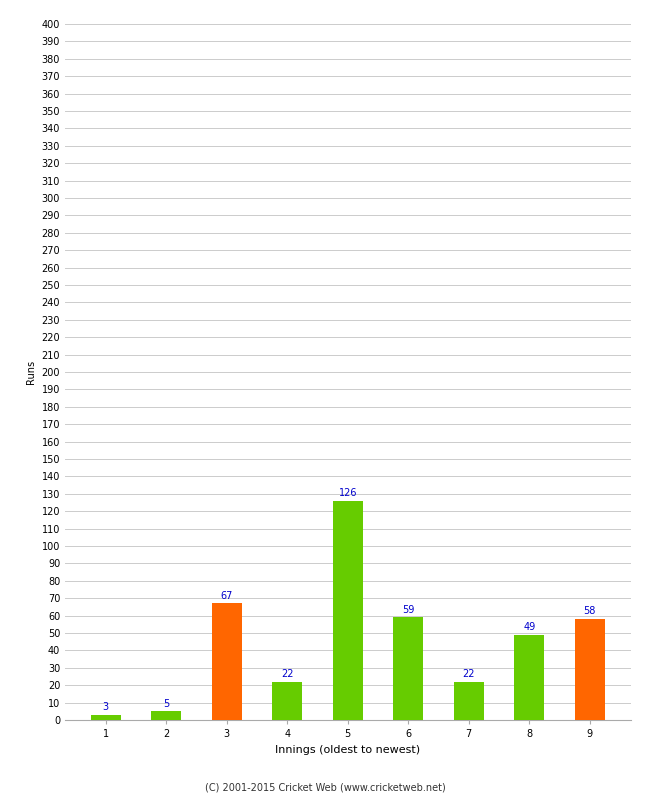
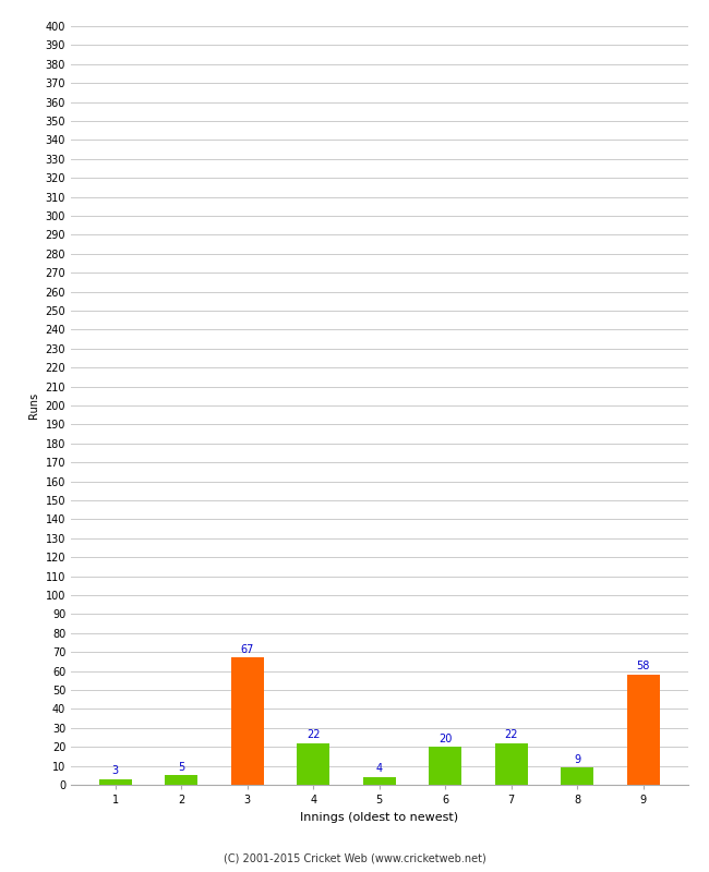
5: 126 -> 4
6: 59 -> 20
8: 49 -> 9
